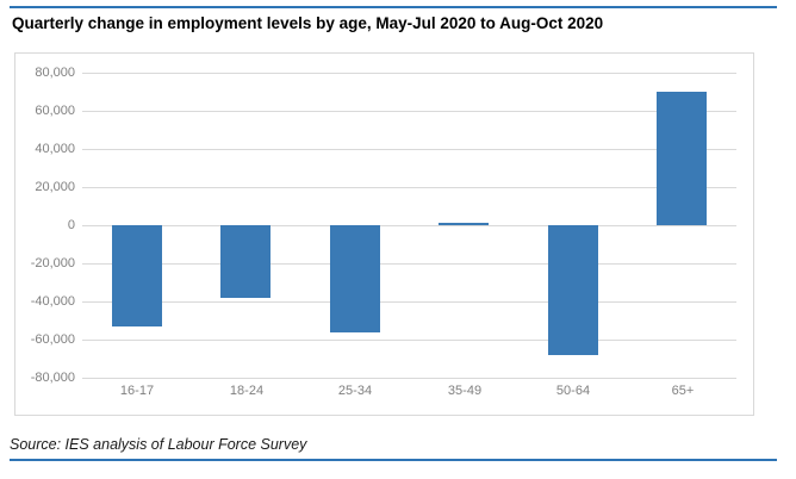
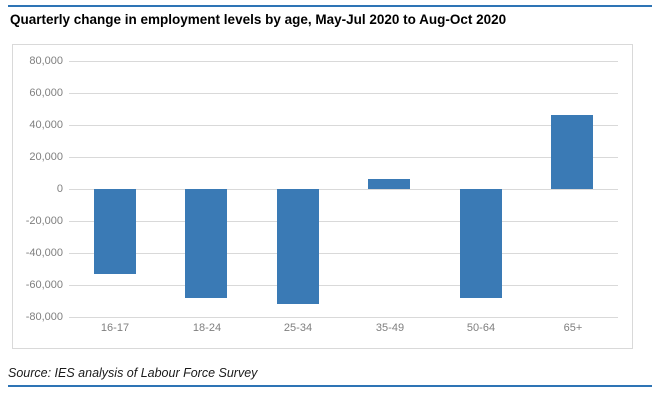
18-24: -38000 -> -68000
25-34: -56000 -> -72000
35-49: 1000 -> 6000
65+: 70000 -> 46000
